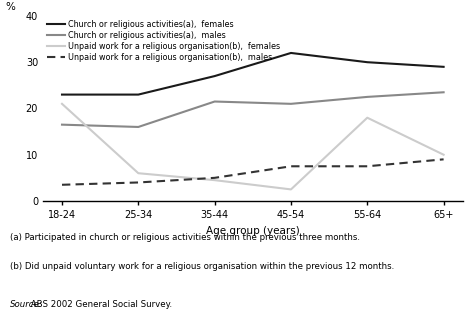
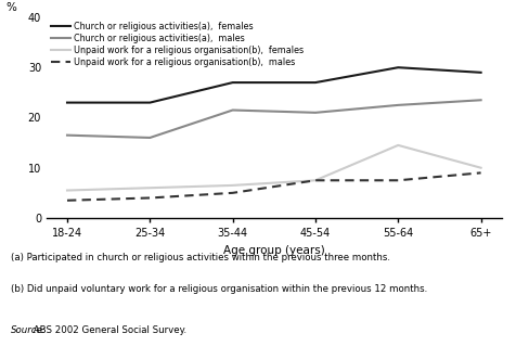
Unpaid work for a religious organisation(b), females/18-24: 21.0 -> 5.5
Unpaid work for a religious organisation(b), females/35-44: 4.5 -> 6.5
Church or religious activities(a), females/45-54: 32 -> 27
Unpaid work for a religious organisation(b), females/45-54: 2.5 -> 7.5
Unpaid work for a religious organisation(b), females/55-64: 18.0 -> 14.5
